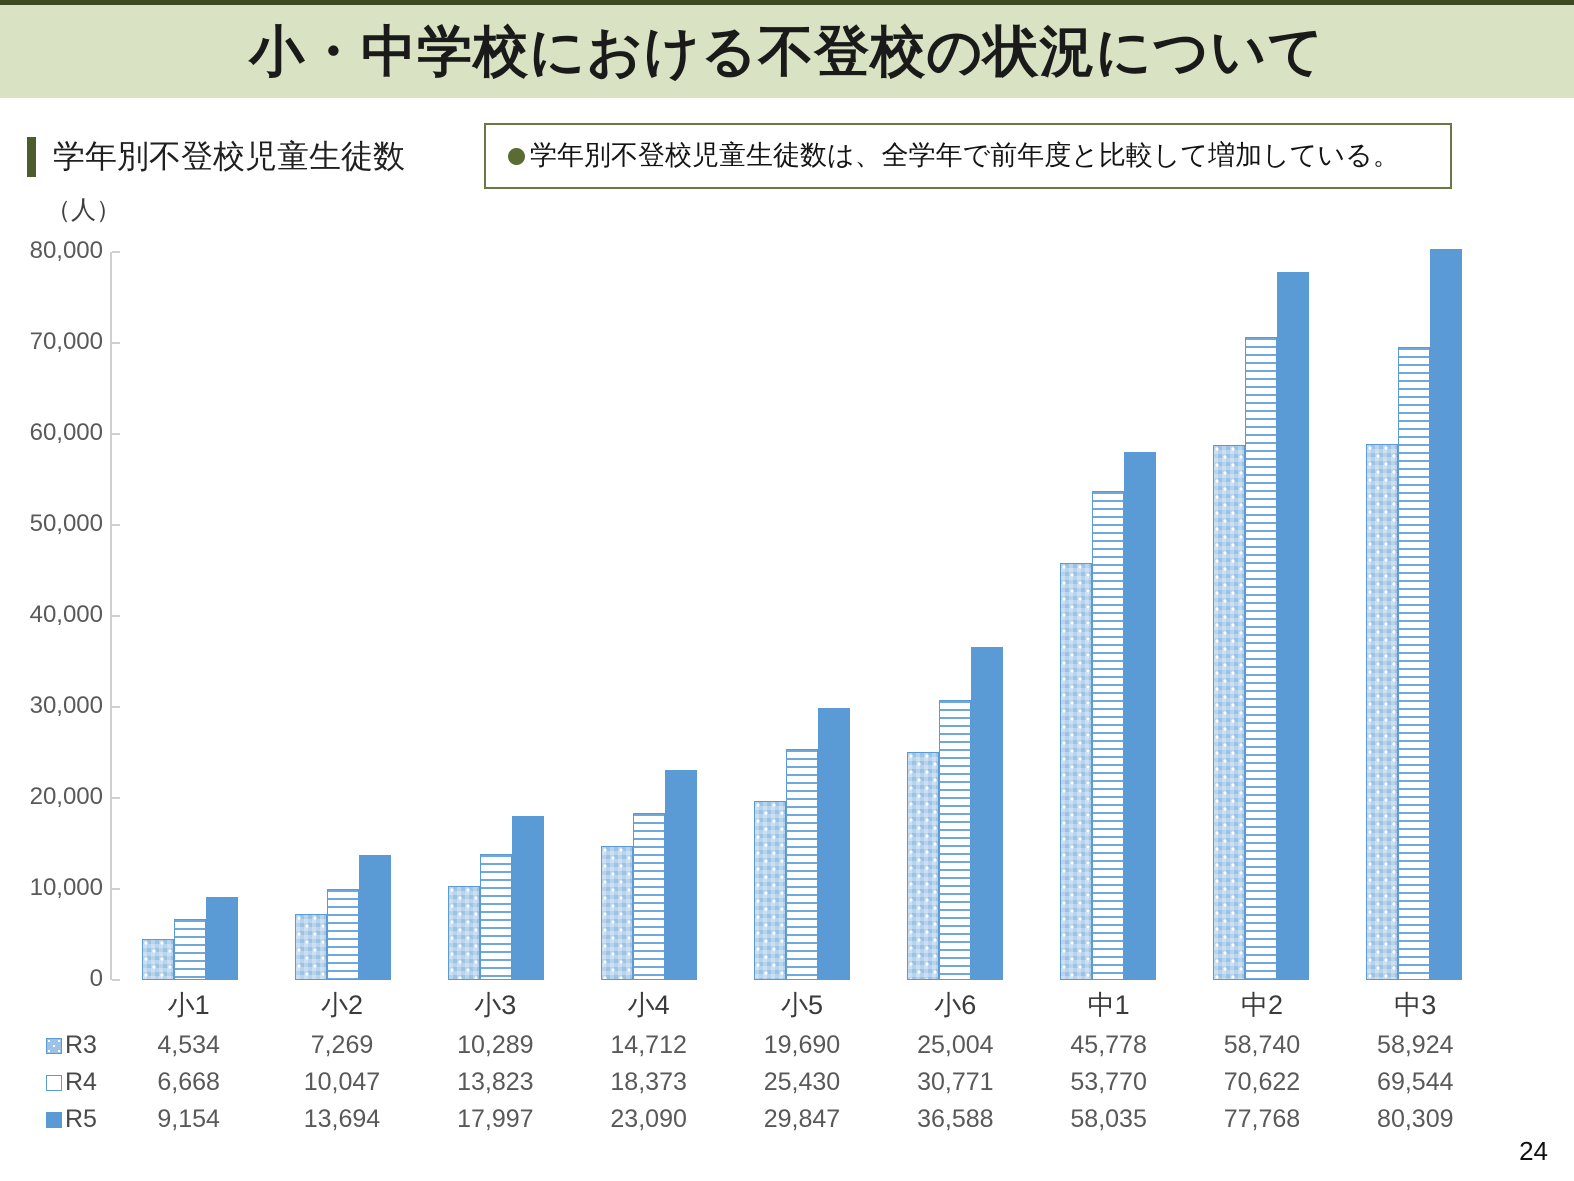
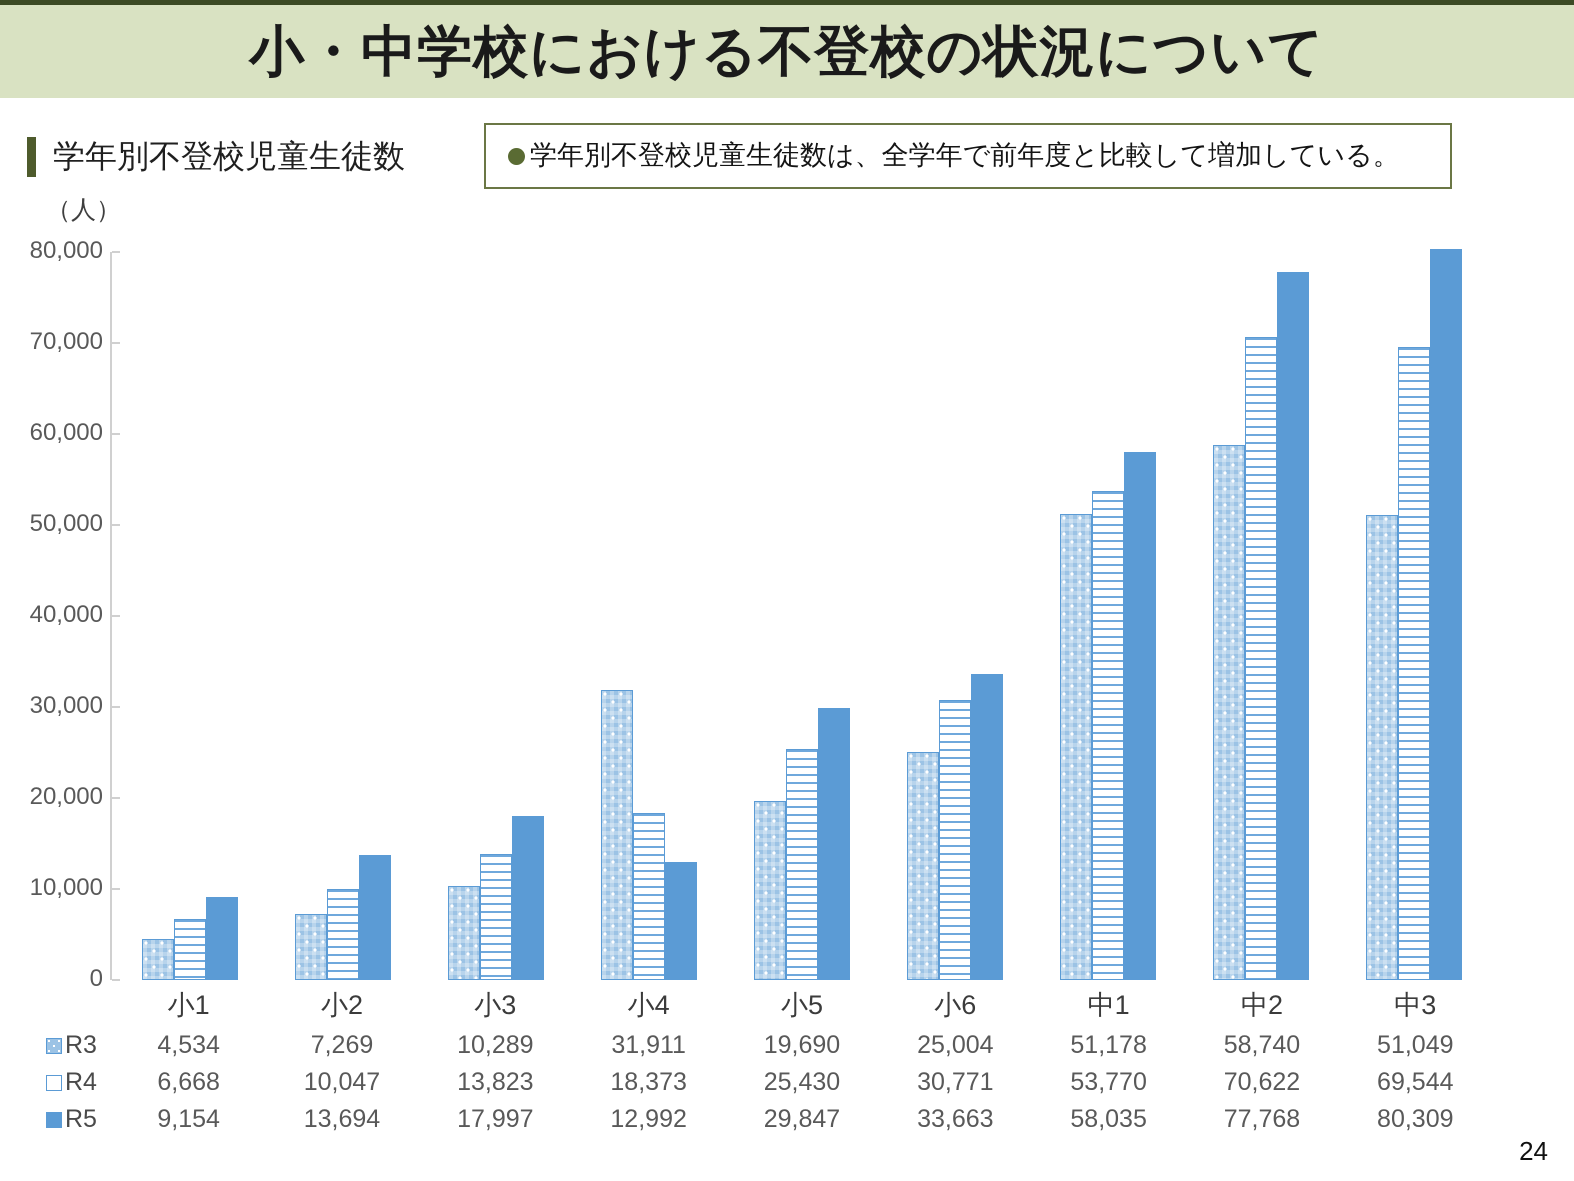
R3/小4: 14,712 -> 31,911
R5/小4: 23,090 -> 12,992
R5/小6: 36,588 -> 33,663
R3/中1: 45,778 -> 51,178
R3/中3: 58,924 -> 51,049
